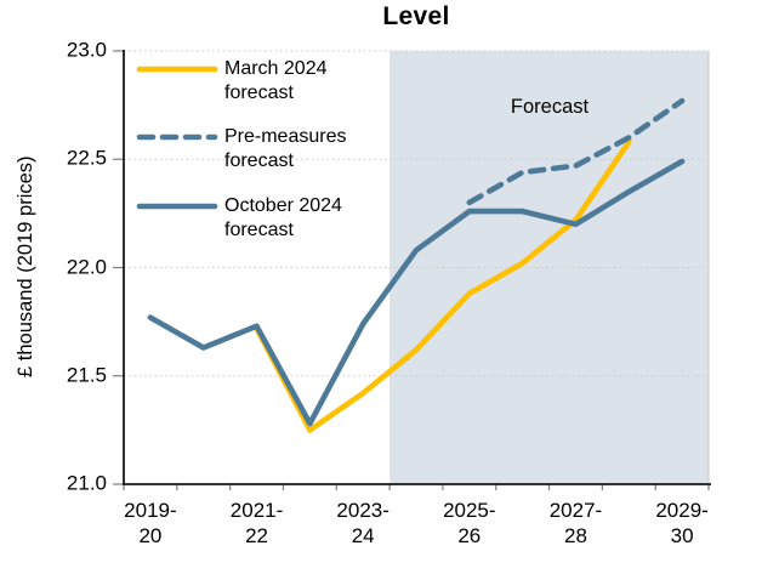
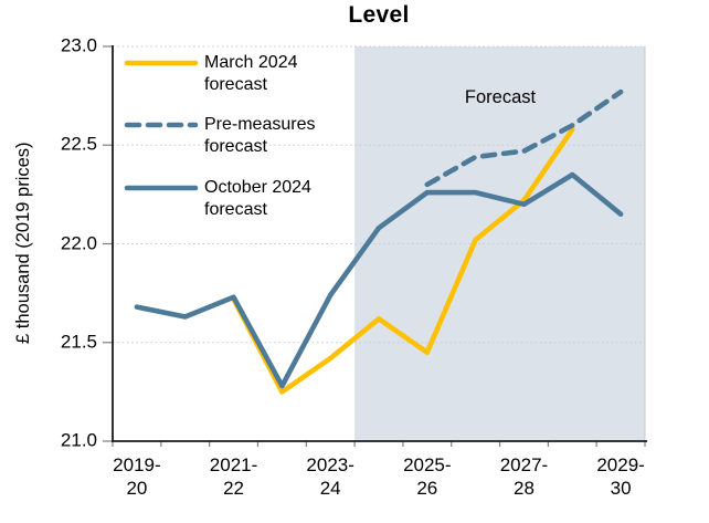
October 2024 forecast/2019-20: 21.77 -> 21.68
March 2024 forecast/2025-26: 21.88 -> 21.45
October 2024 forecast/2029-30: 22.49 -> 22.15
